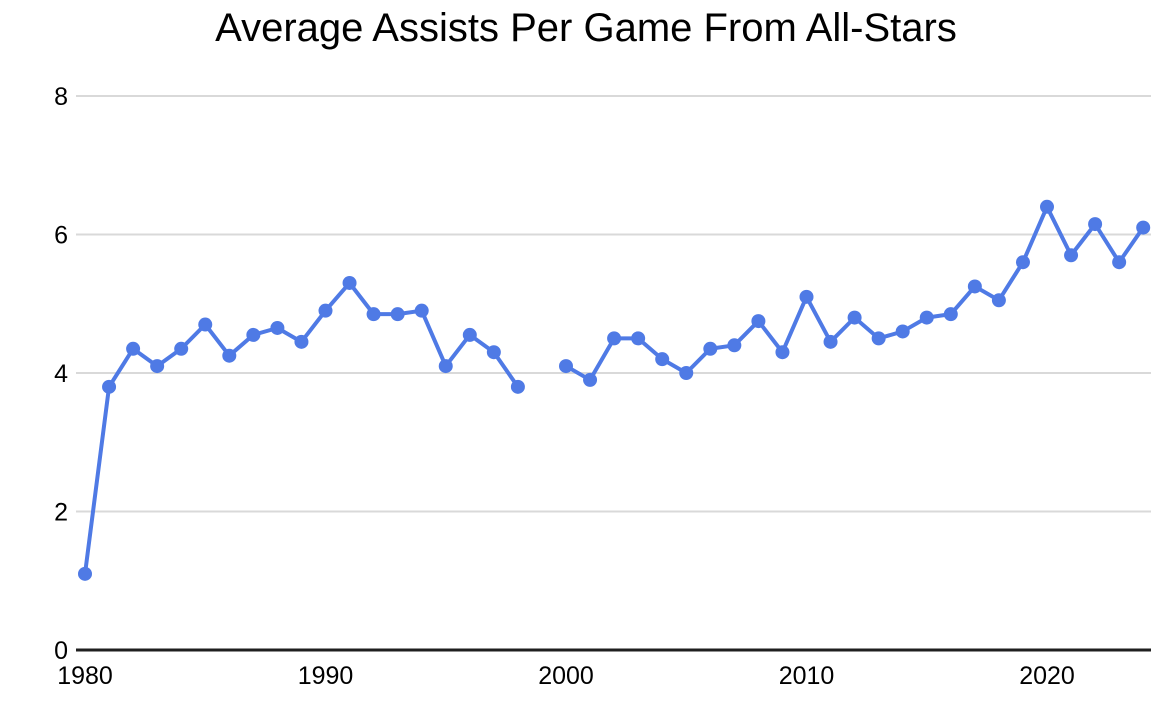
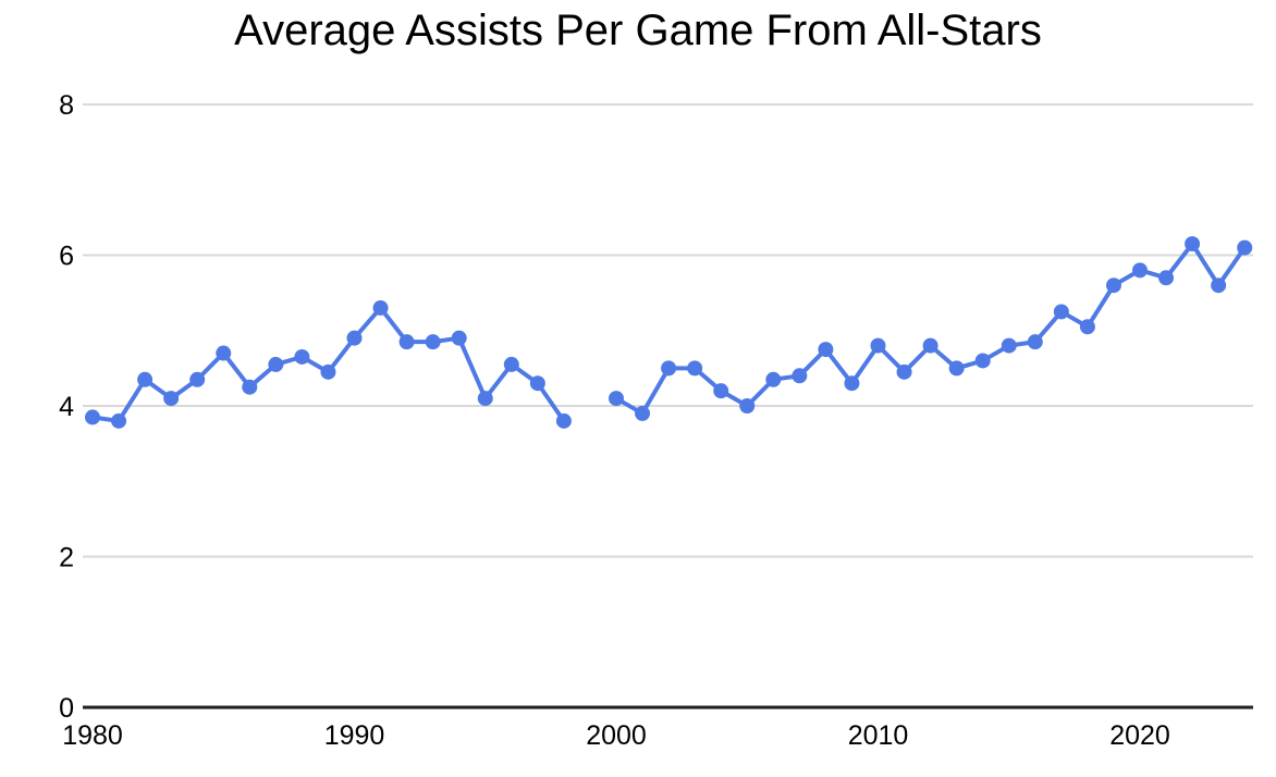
1980: 1.1 -> 3.9
2010: 5.1 -> 4.8
2020: 6.4 -> 5.8
